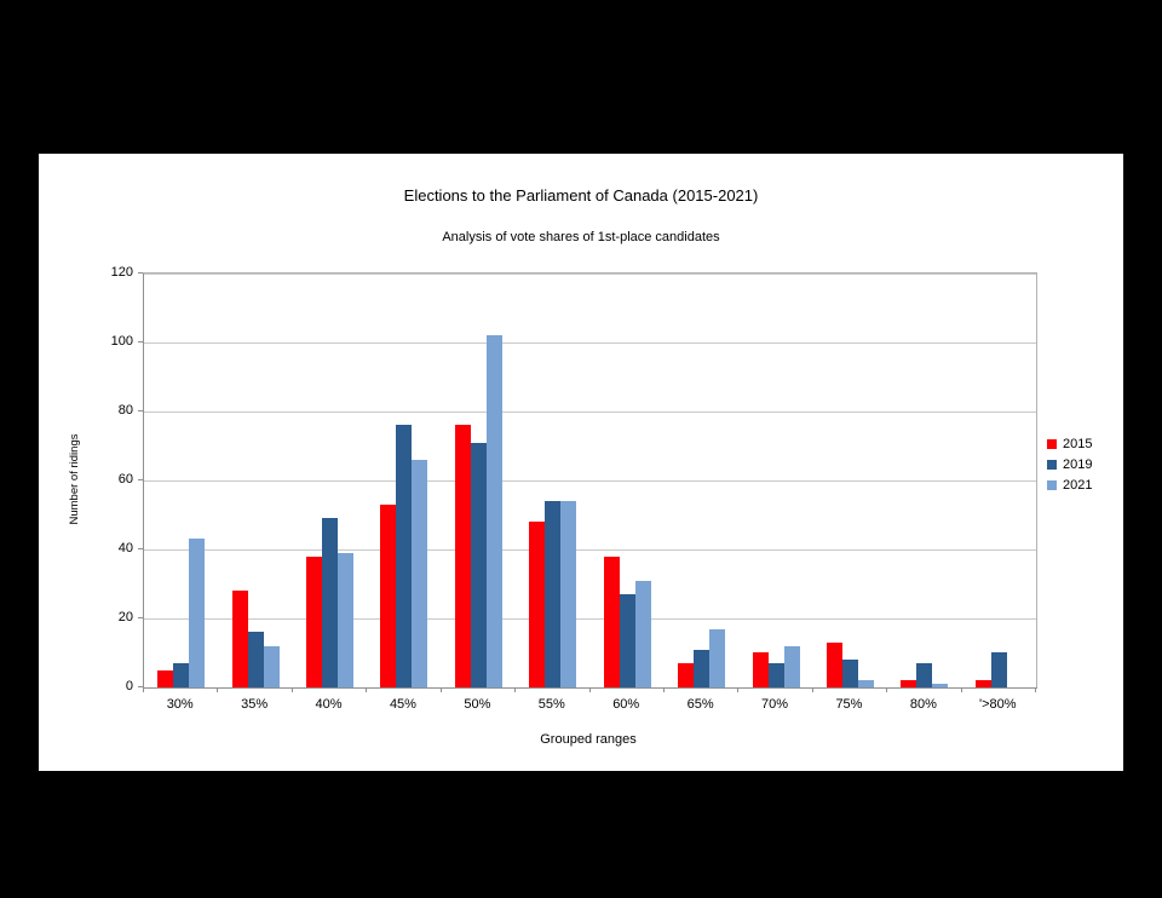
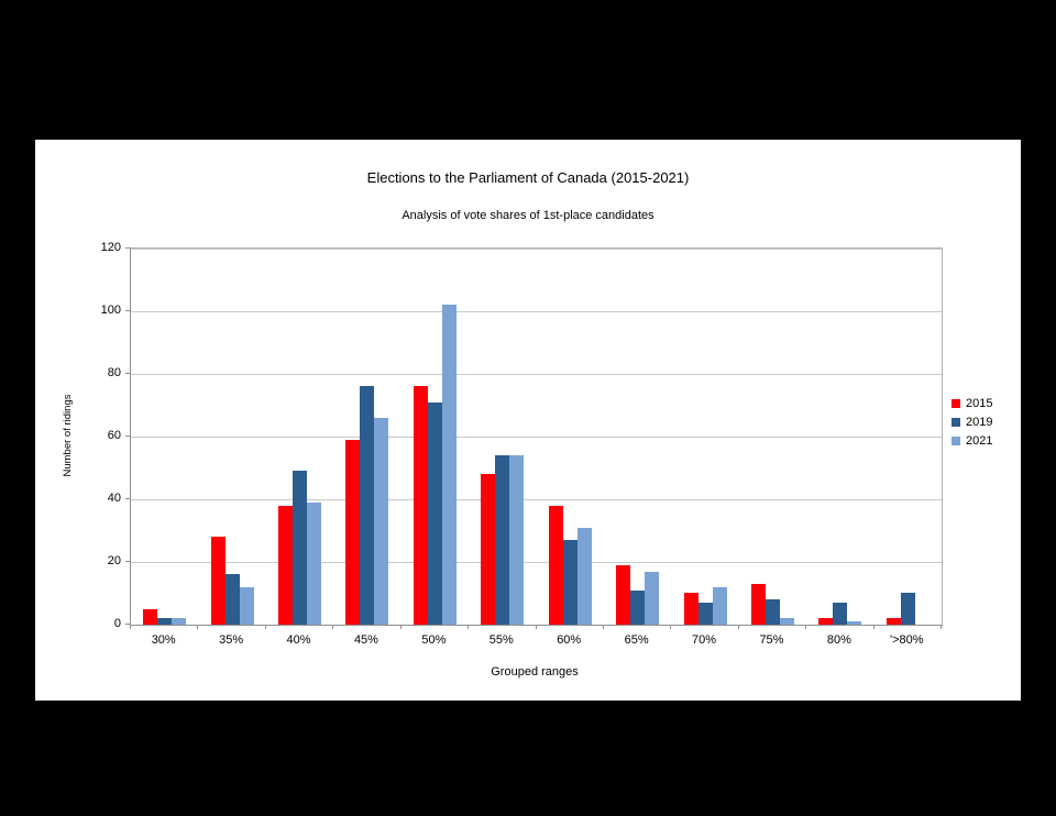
2019/30%: 7 -> 2
2021/30%: 43 -> 2
2015/45%: 53 -> 59
2015/65%: 7 -> 19
